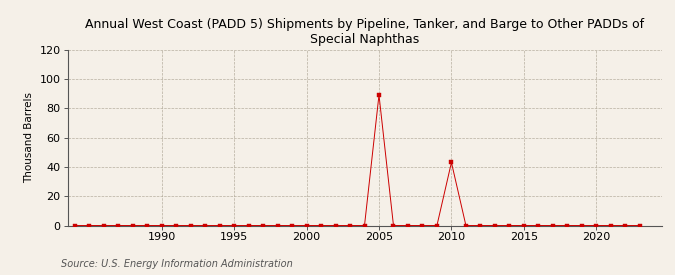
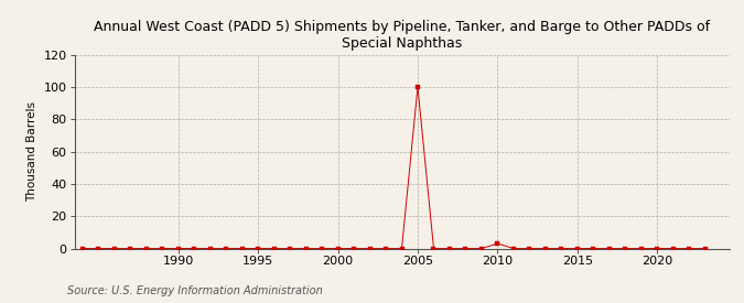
2005: 89 -> 100
2010: 43 -> 3
